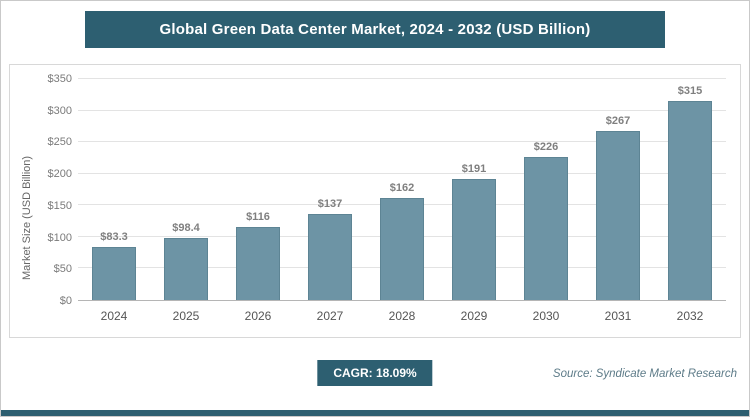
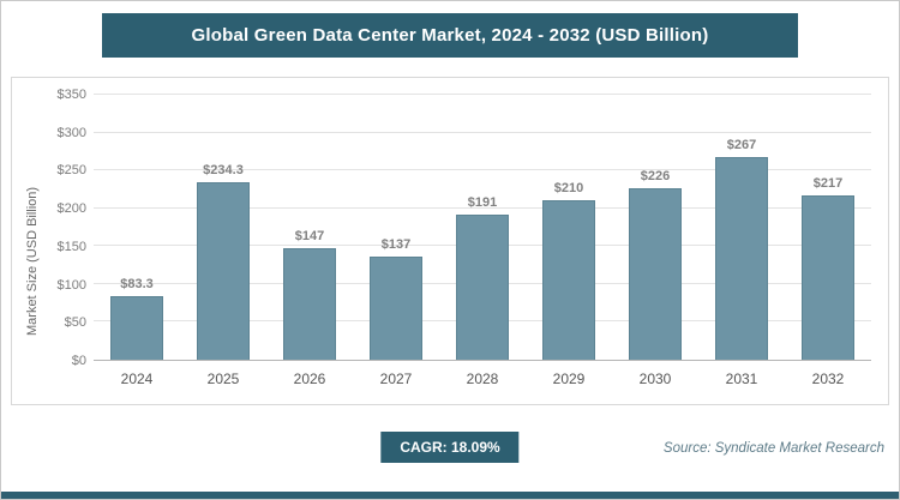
2025: $98.4 -> $234.3
2026: $116 -> $147
2028: $162 -> $191
2029: $191 -> $210
2032: $315 -> $217
